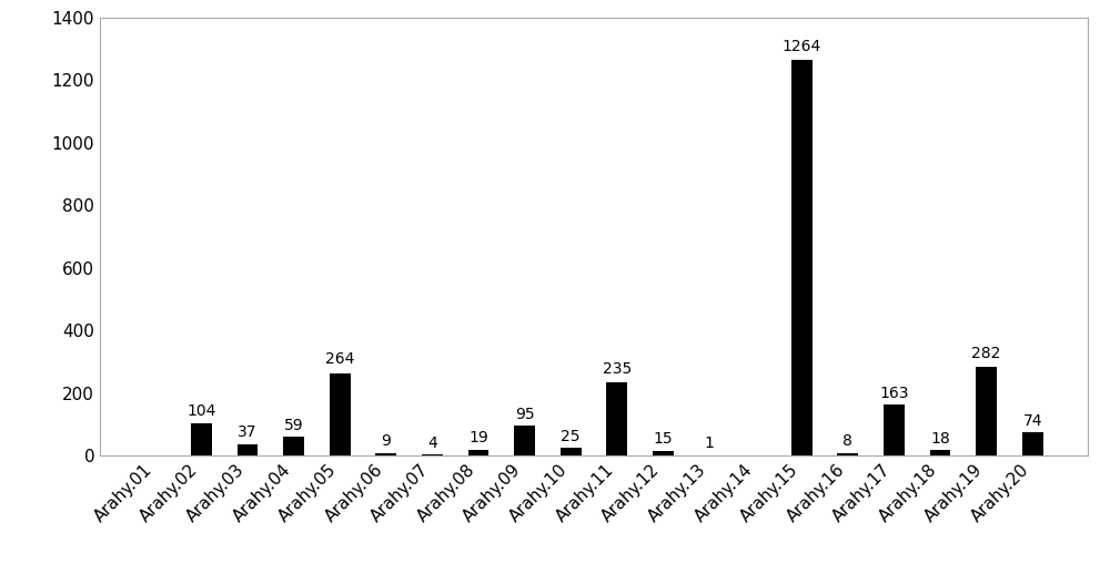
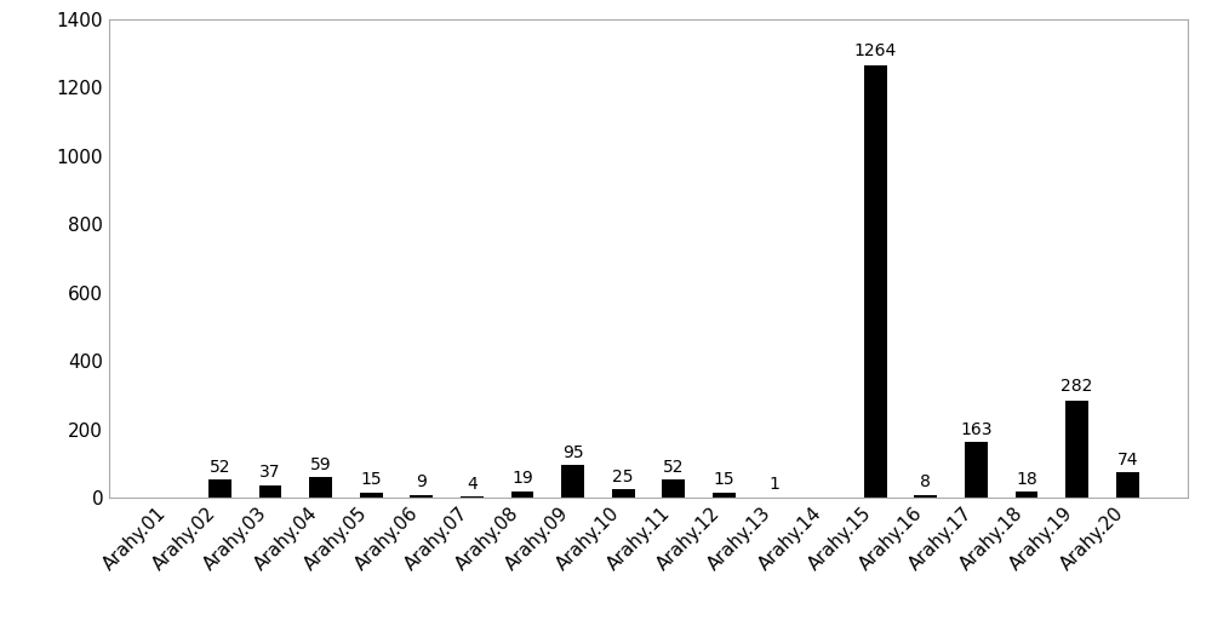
Arahy.02: 104 -> 52
Arahy.05: 264 -> 15
Arahy.11: 235 -> 52
